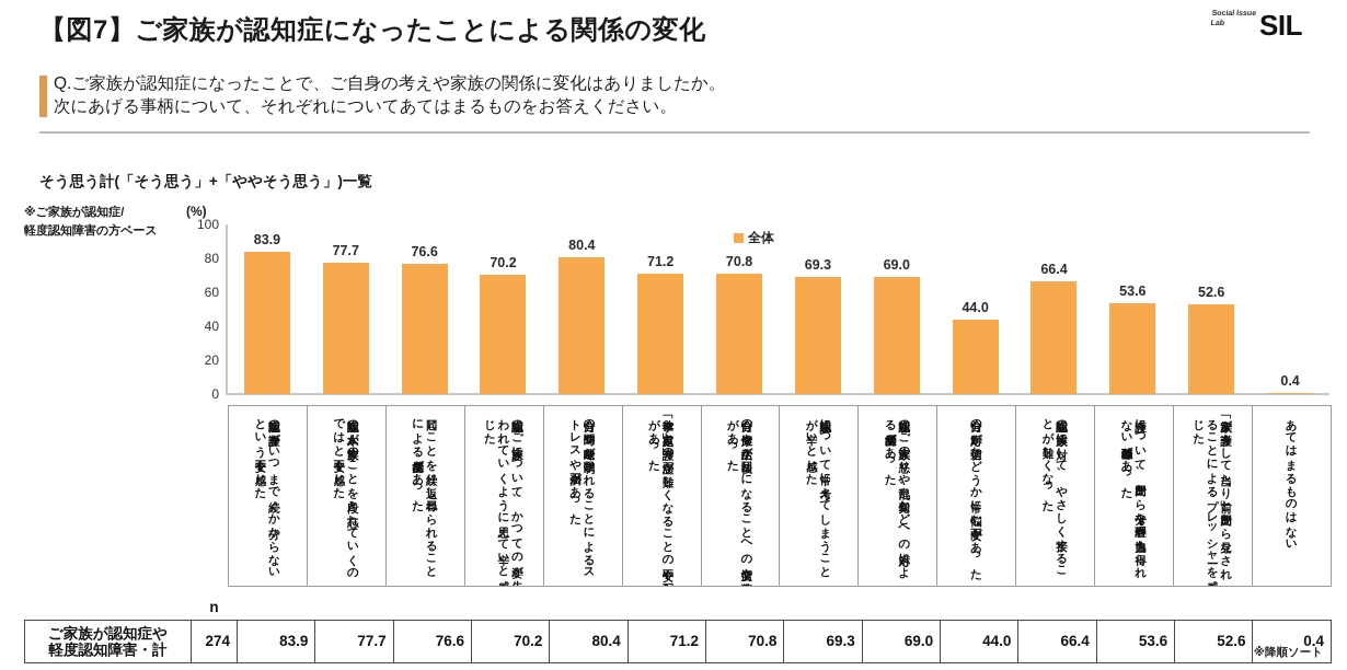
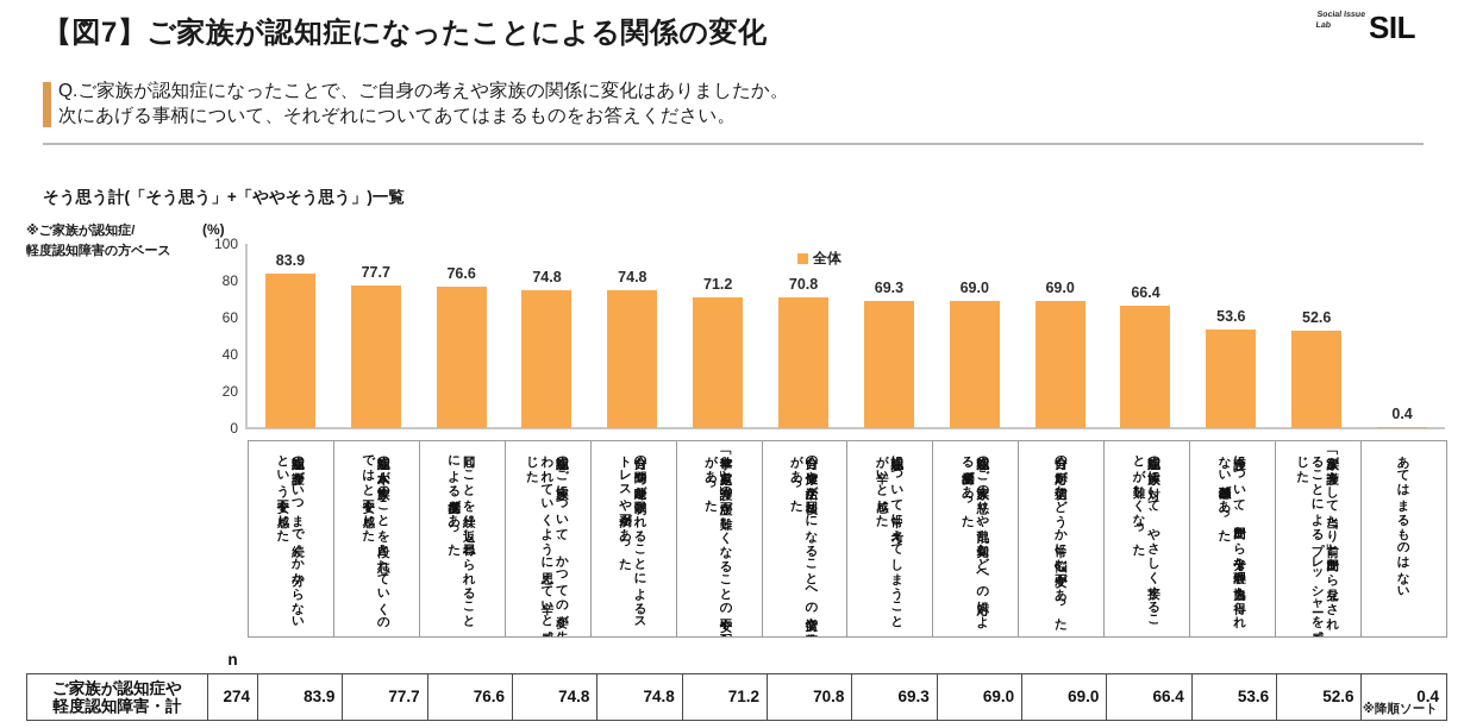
認知症のご家族について、かつての姿が失われていくように思えて辛いと感じた: 70.2 -> 74.8
自分の時間や趣味が制限されることによるストレスや不満があった: 80.4 -> 74.8
自分の対応が適切かどうか常に悩む不安があった: 44.0 -> 69.0
